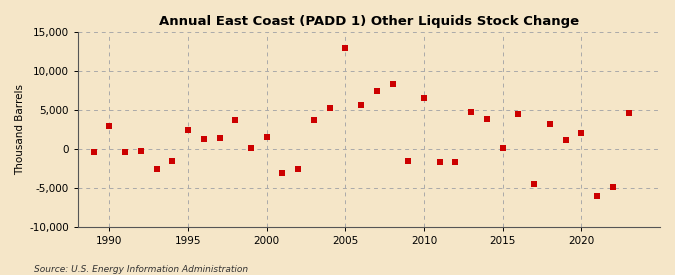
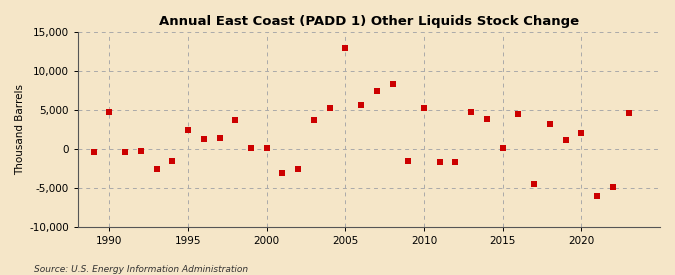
1990: 3,000 -> 4,800
2000: 1,500 -> 200
2010: 6,600 -> 5,200
